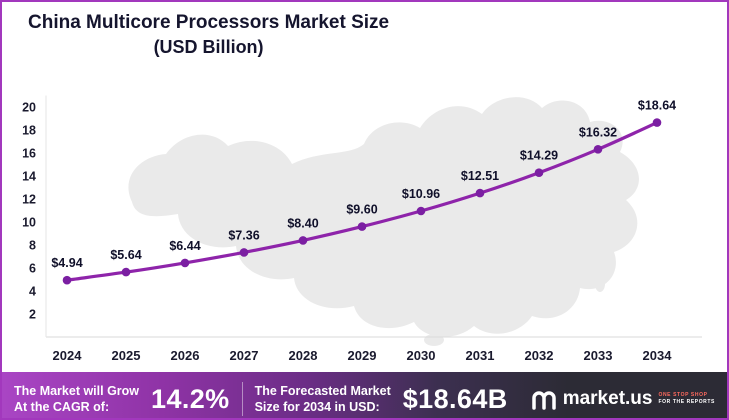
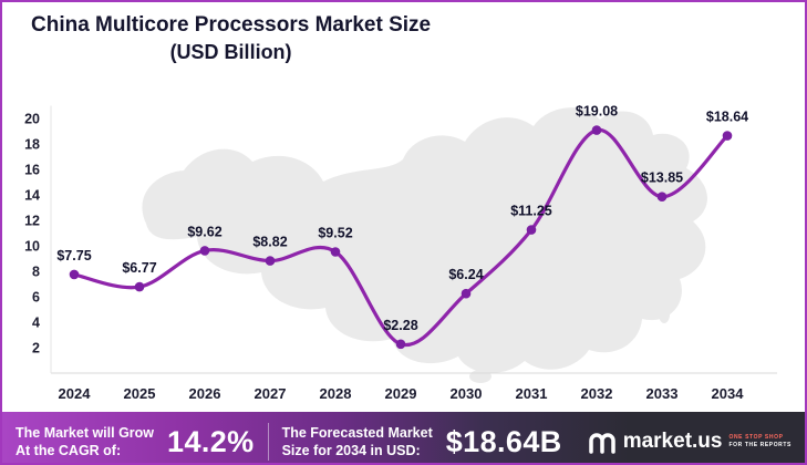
2024: $4.94 -> $7.75
2025: $5.64 -> $6.77
2026: $6.44 -> $9.62
2027: $7.36 -> $8.82
2028: $8.40 -> $9.52
2029: $9.60 -> $2.28
2030: $10.96 -> $6.24
2031: $12.51 -> $11.25
2032: $14.29 -> $19.08
2033: $16.32 -> $13.85
